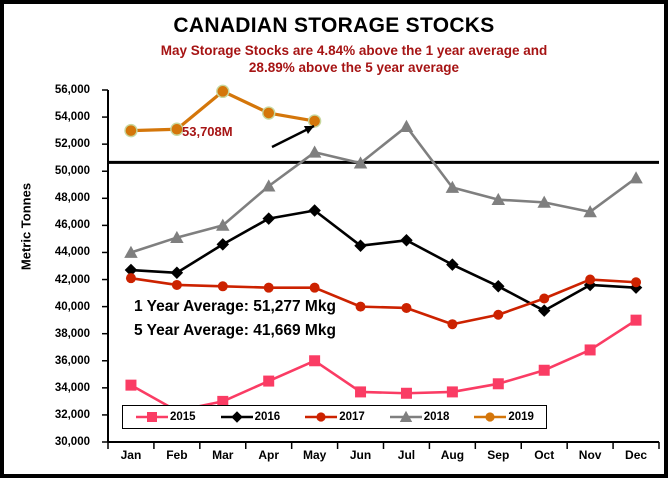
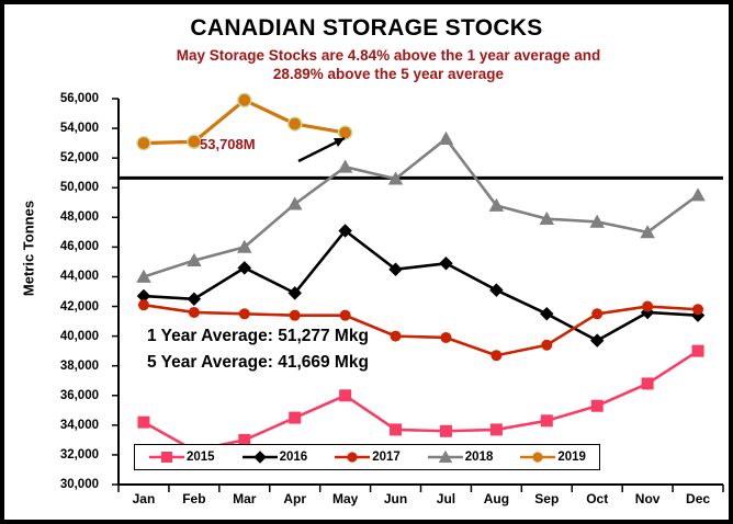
2016/Apr: 46500 -> 42900
2017/Oct: 40600 -> 41500
